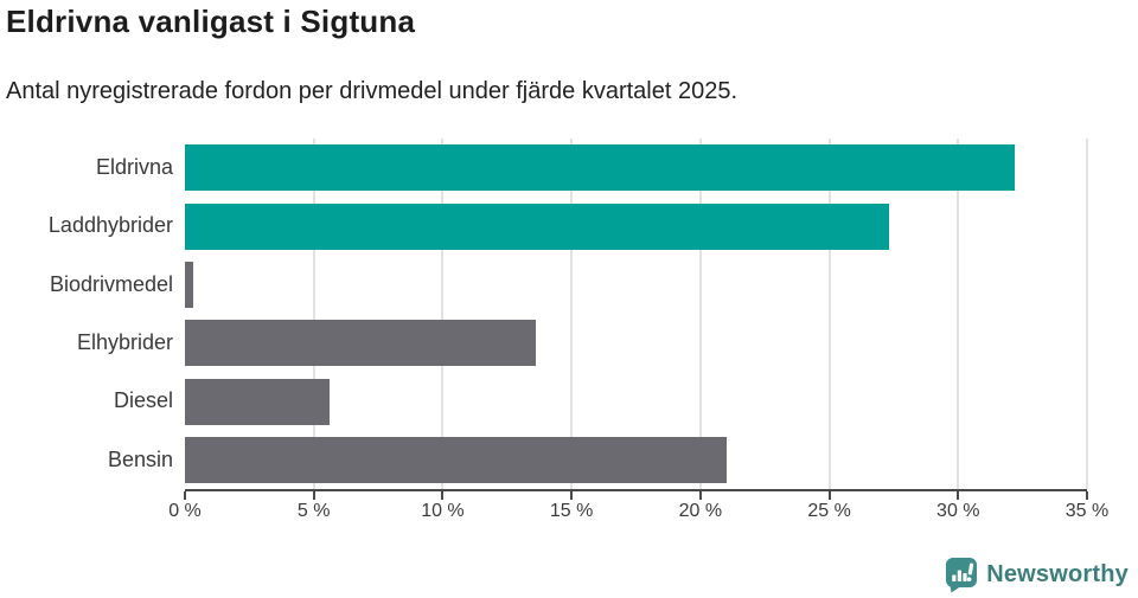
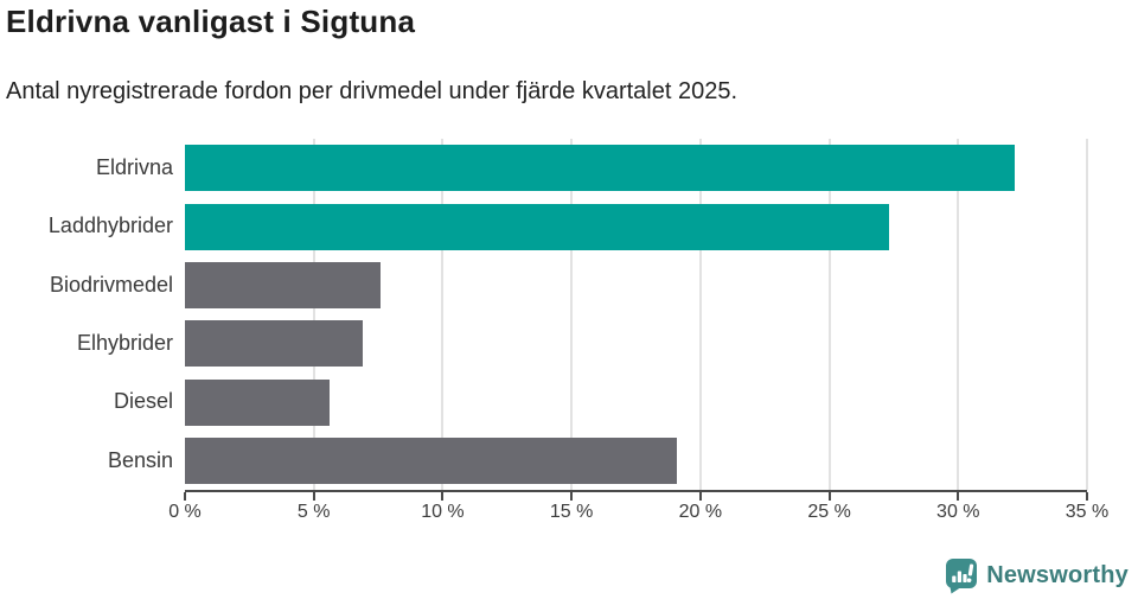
Biodrivmedel: 0.3% -> 7.6%
Elhybrider: 13.6% -> 6.9%
Bensin: 21.0% -> 19.1%
